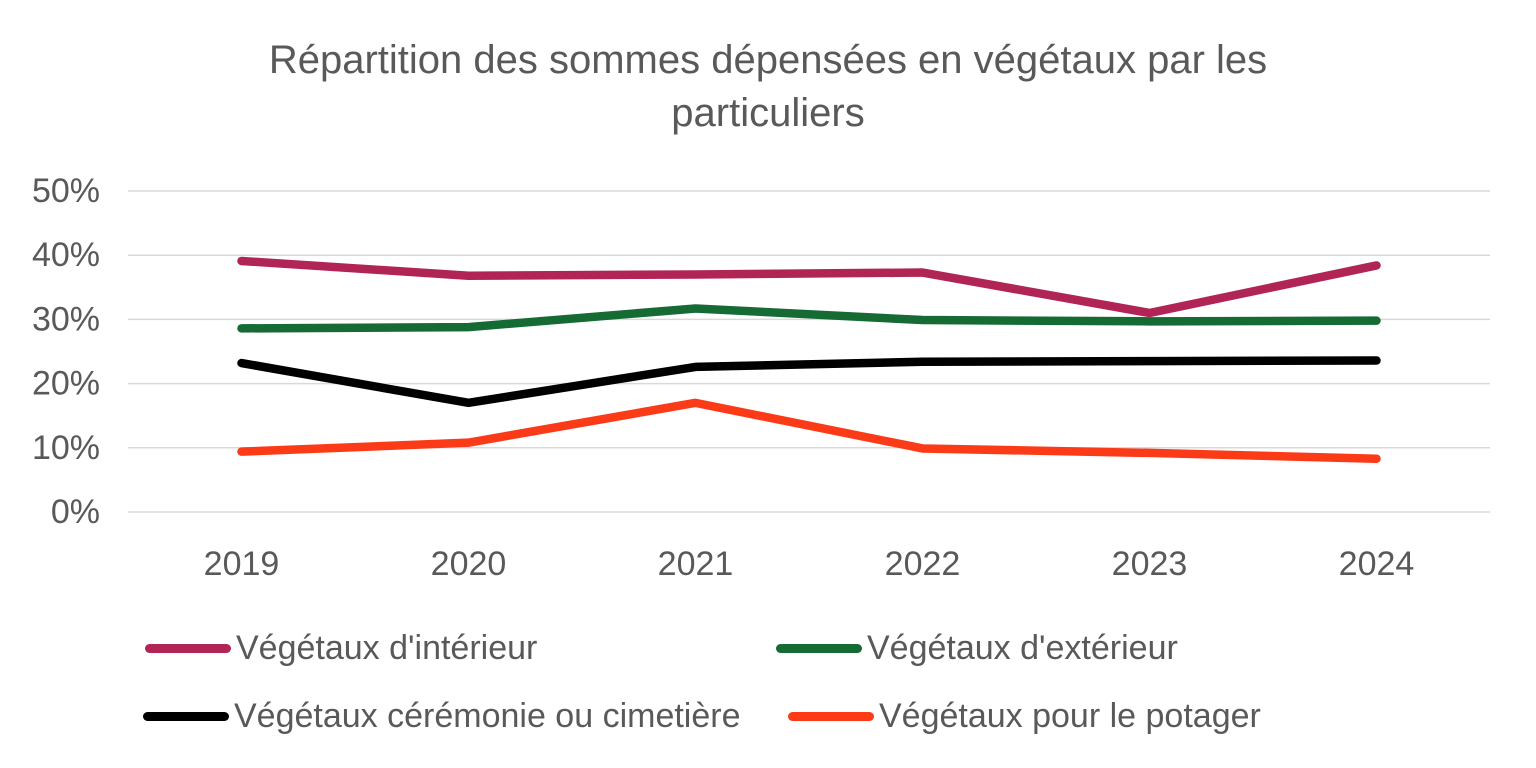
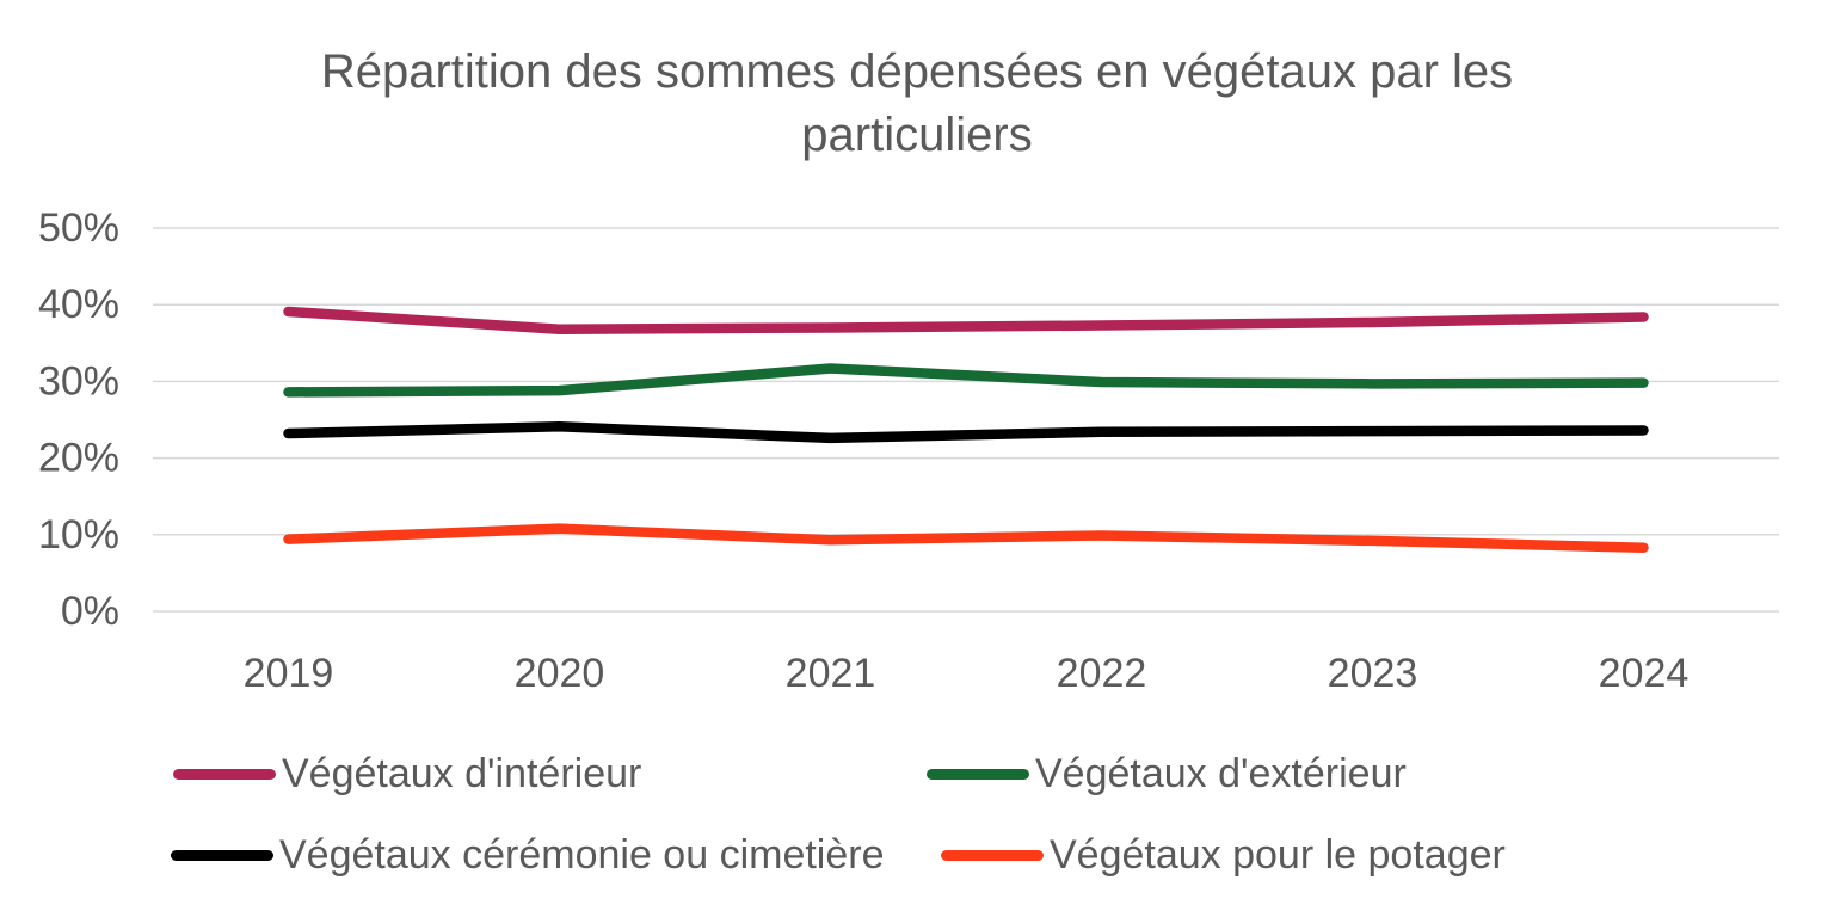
Végétaux cérémonie ou cimetière/2020: 17% -> 24%
Végétaux pour le potager/2021: 17% -> 9%
Végétaux d'intérieur/2023: 31% -> 38%
